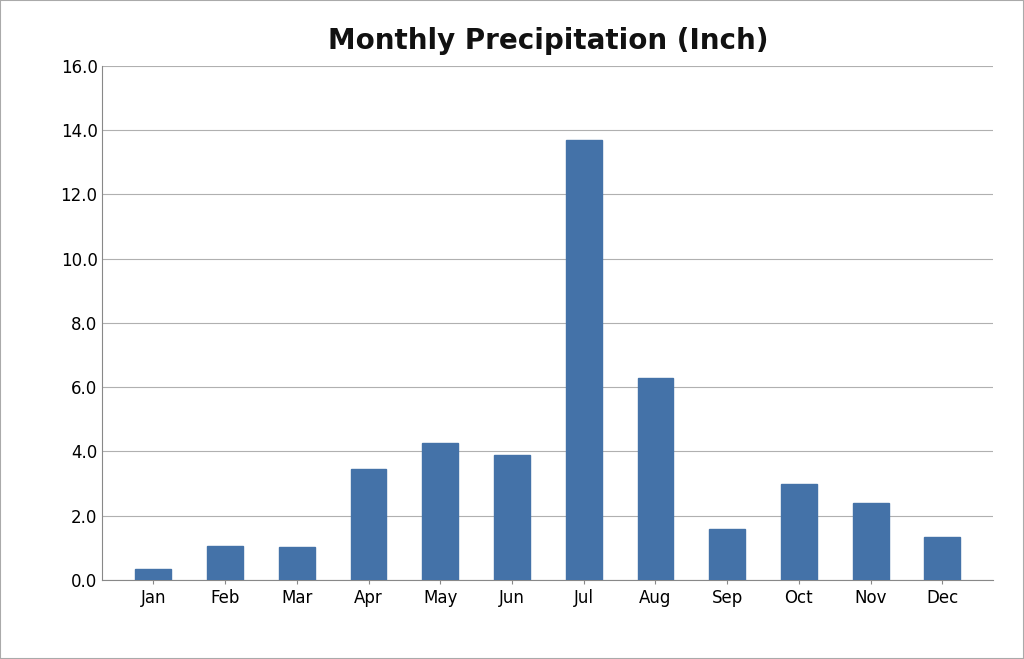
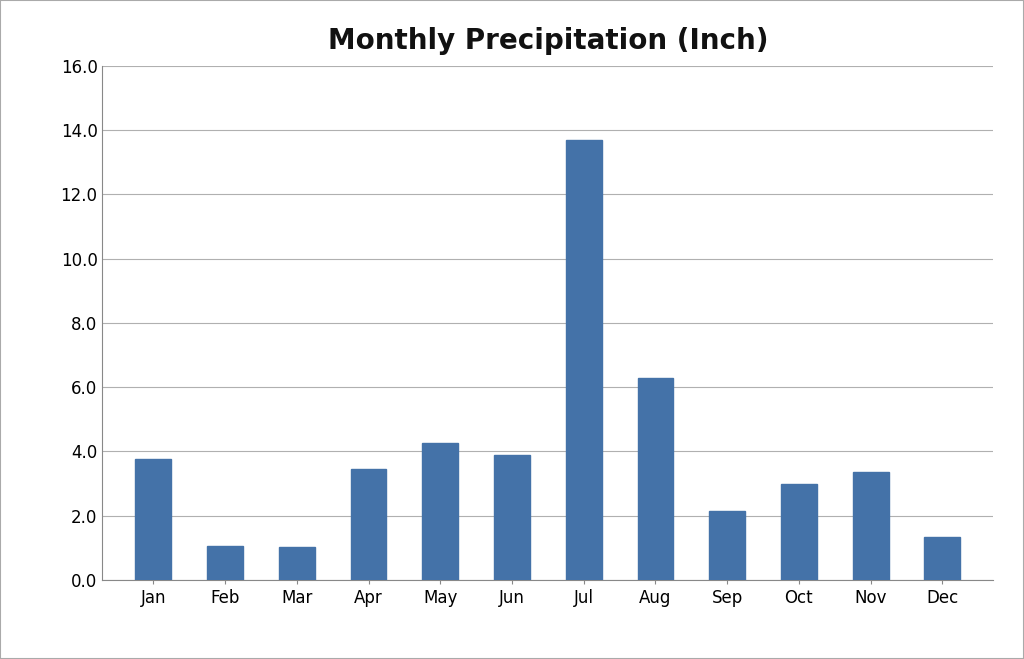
Jan: 0.35 -> 3.75
Sep: 1.60 -> 2.15
Nov: 2.40 -> 3.35
